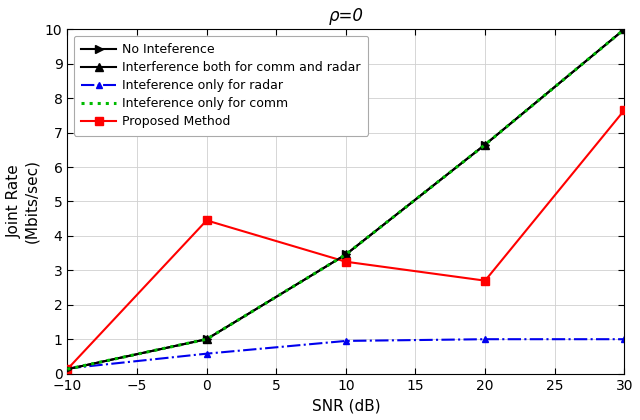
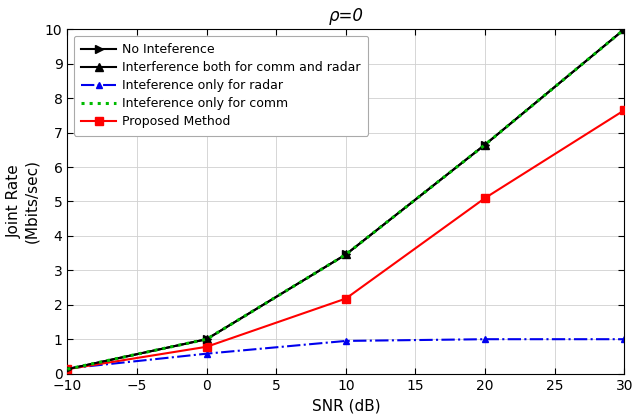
Proposed Method/0: 4.45 -> 0.78
Proposed Method/10: 3.25 -> 2.18
Proposed Method/20: 2.70 -> 5.10
